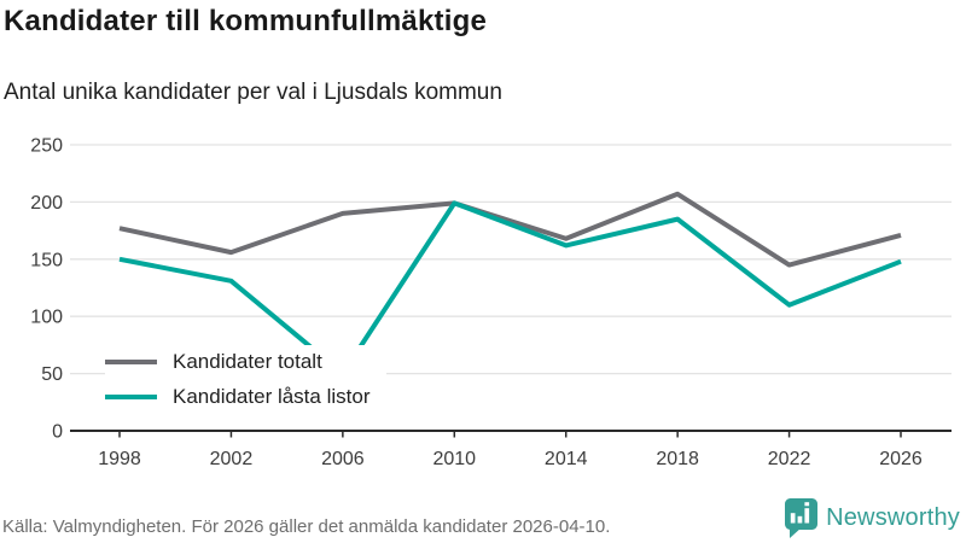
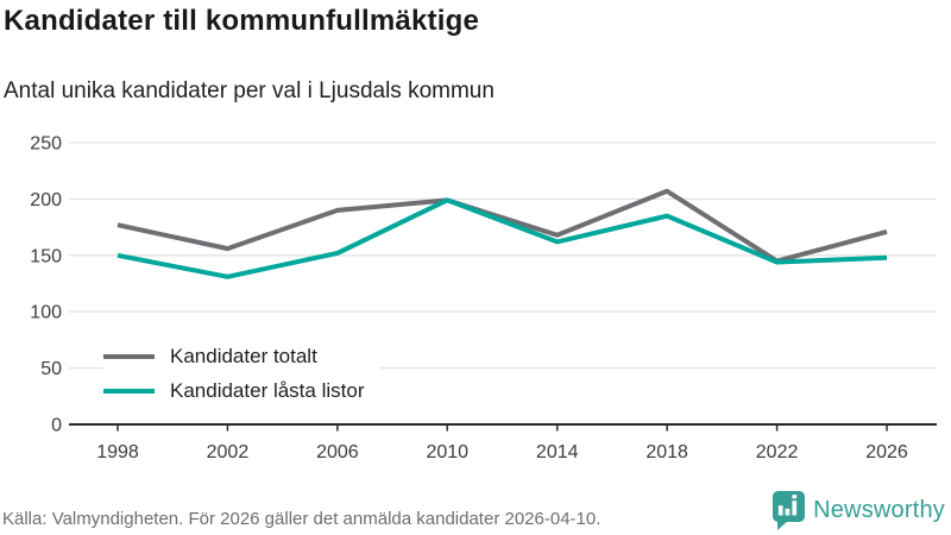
Kandidater låsta listor/2006: 50 -> 150
Kandidater låsta listor/2022: 110 -> 140
